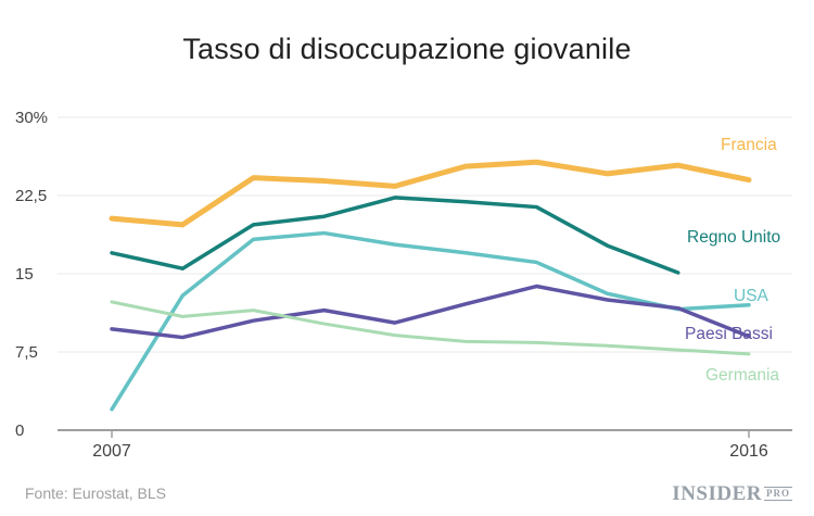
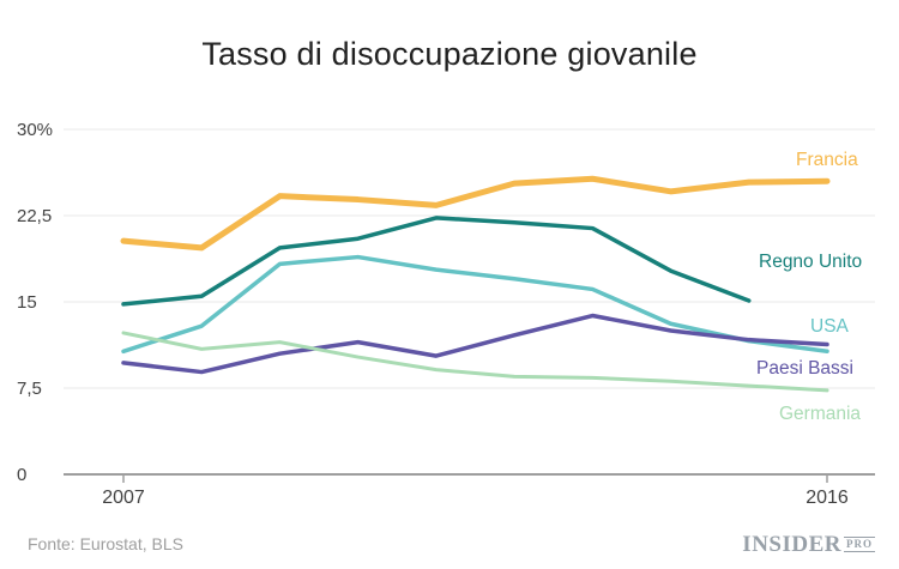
Regno Unito/2007: 17% -> 15%
USA/2007: 2% -> 11%
Francia/2016: 24% -> 26%
USA/2016: 12% -> 11%
Paesi Bassi/2016: 9% -> 11%
